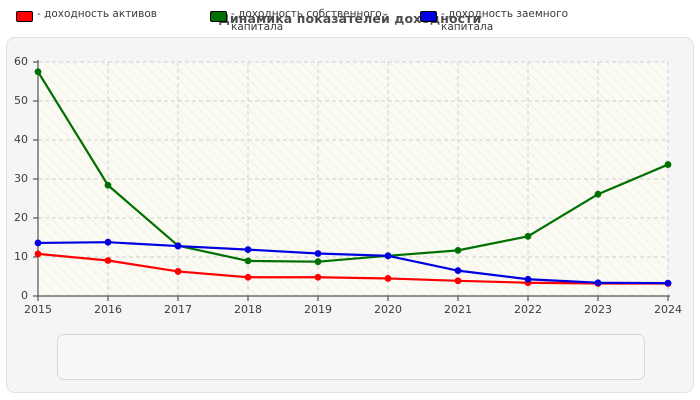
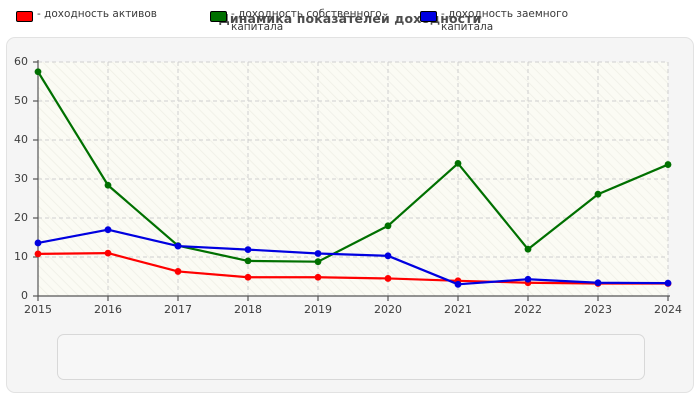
- доходность активов/2016: 9 -> 11
- доходность заемного капитала/2016: 14 -> 17
- доходность собственного капитала/2020: 10 -> 18
- доходность собственного капитала/2021: 12 -> 34
- доходность заемного капитала/2021: 6 -> 3
- доходность собственного капитала/2022: 15 -> 12
